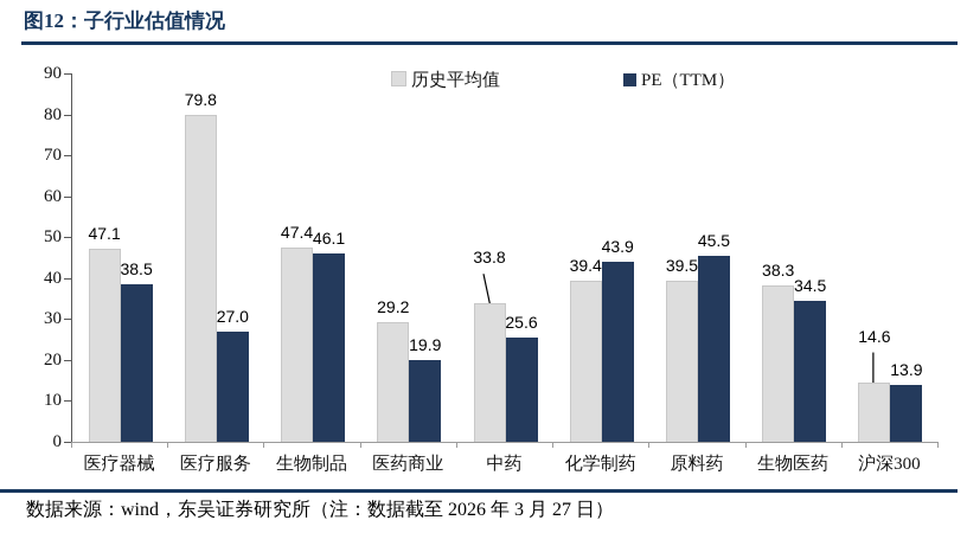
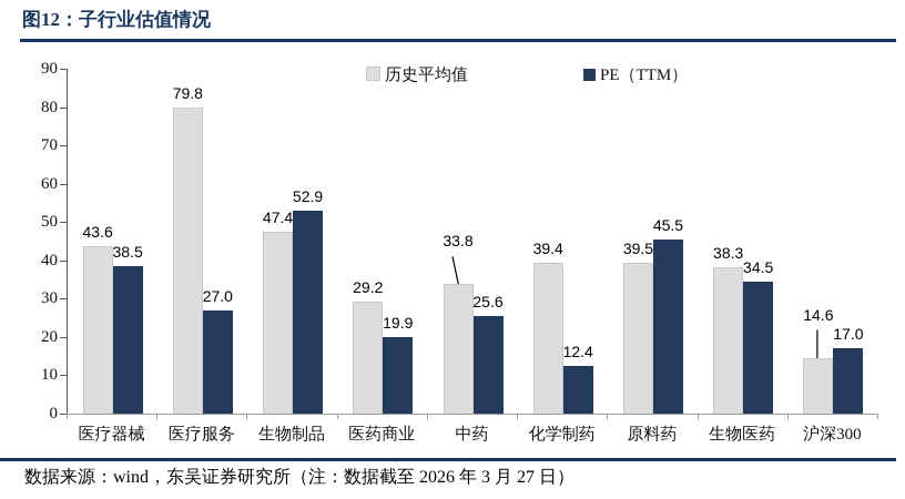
历史平均值/医疗器械: 47.1 -> 43.6
PE（TTM）/生物制品: 46.1 -> 52.9
PE（TTM）/化学制药: 43.9 -> 12.4
PE（TTM）/沪深300: 13.9 -> 17.0
